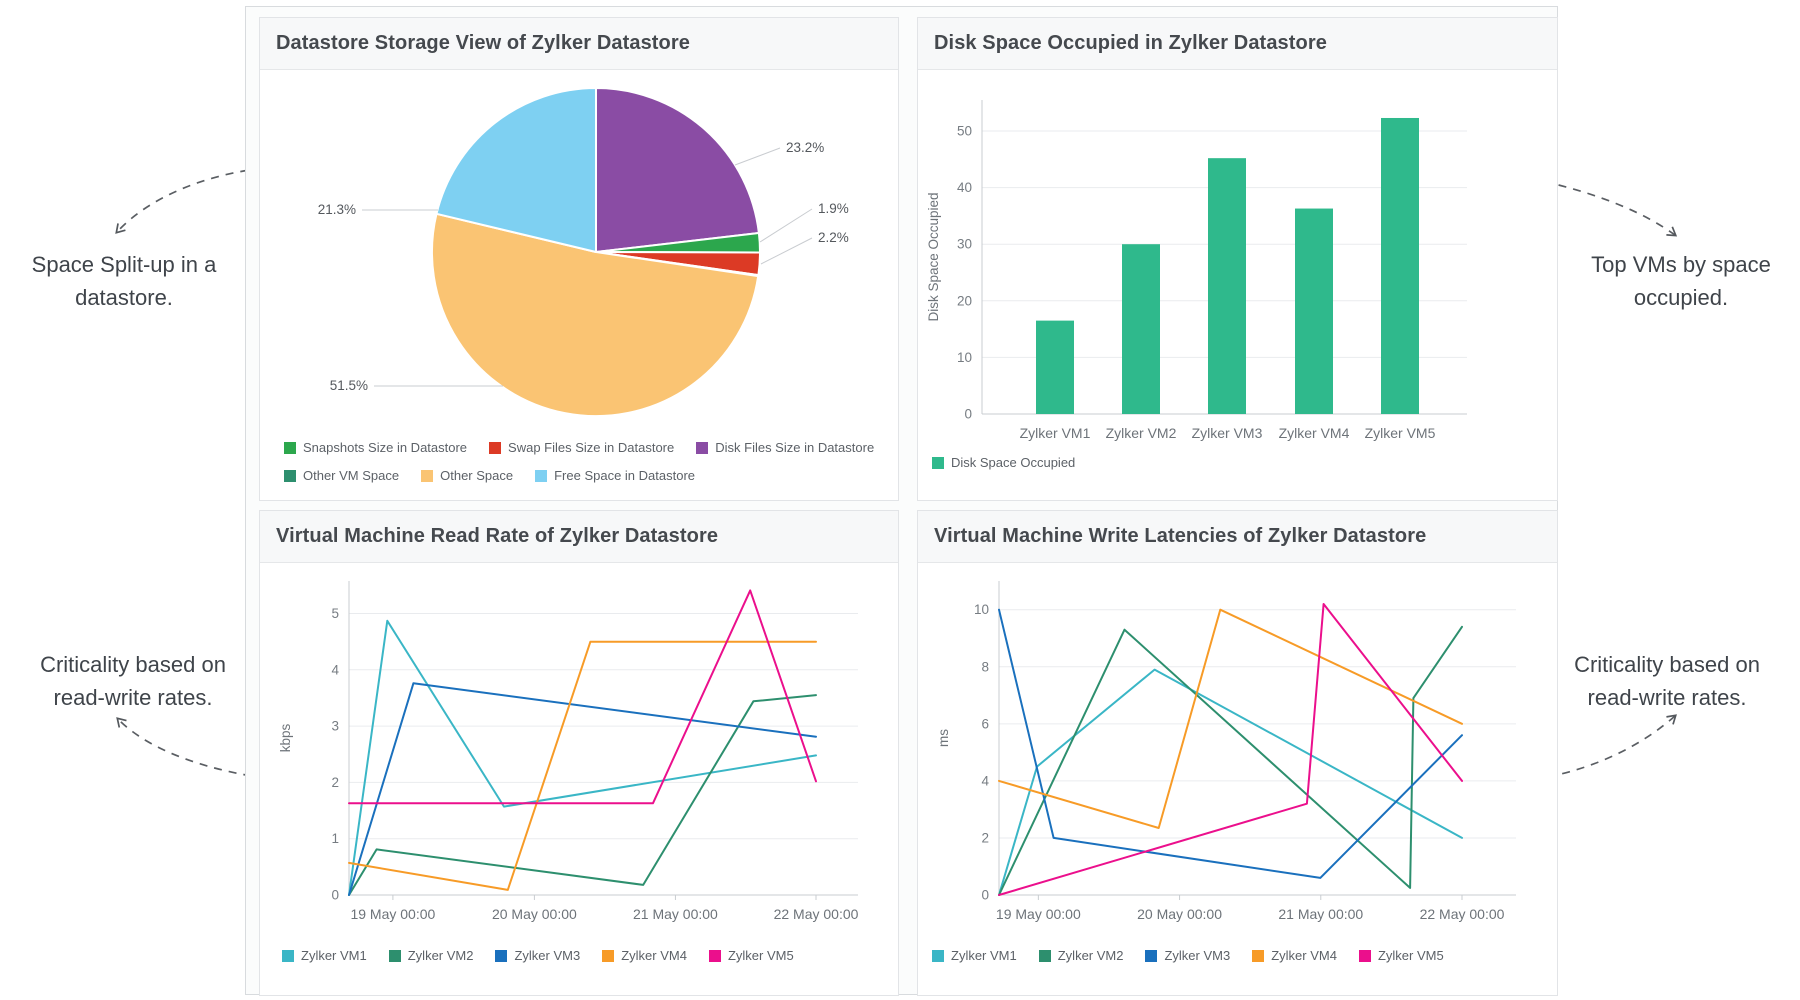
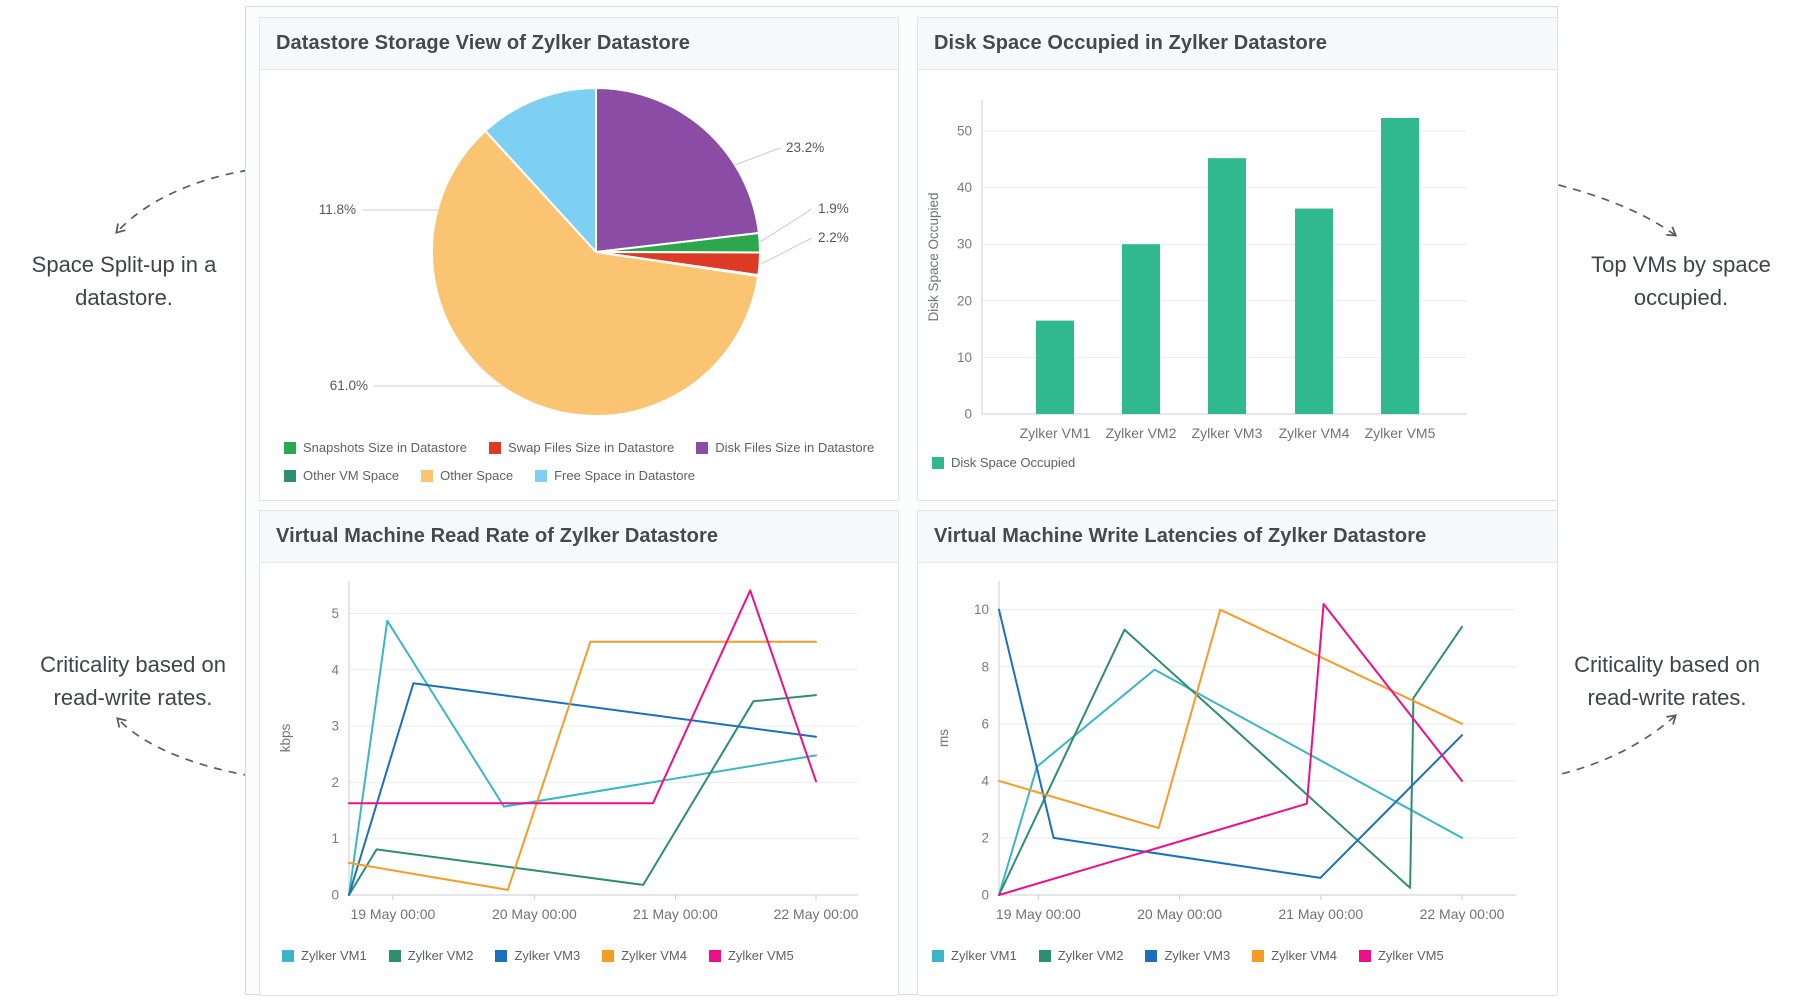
Datastore Storage View of Zylker Datastore/Other Space: 51.5% -> 61.0%
Datastore Storage View of Zylker Datastore/Free Space in Datastore: 21.3% -> 11.8%
